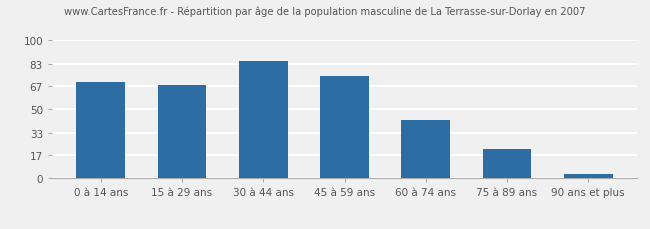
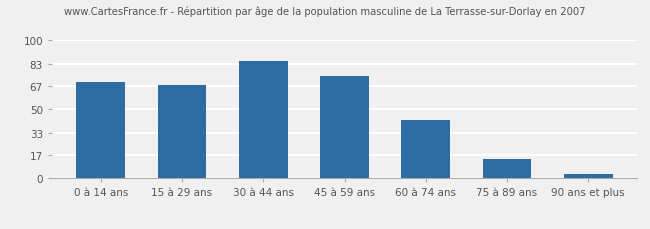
75 à 89 ans: 21 -> 14
